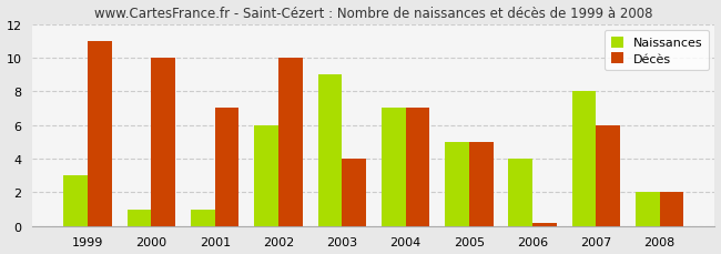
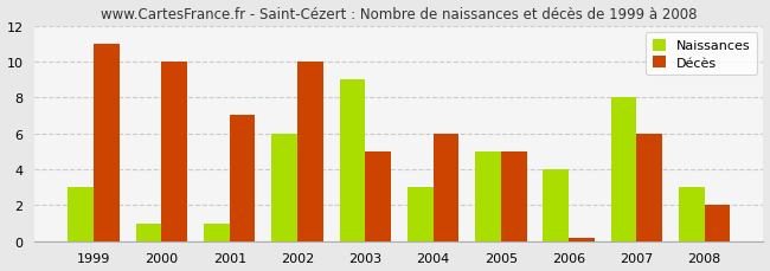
Décès/2003: 4.0 -> 5.0
Naissances/2004: 7 -> 3
Décès/2004: 7.0 -> 6.0
Naissances/2008: 2 -> 3
